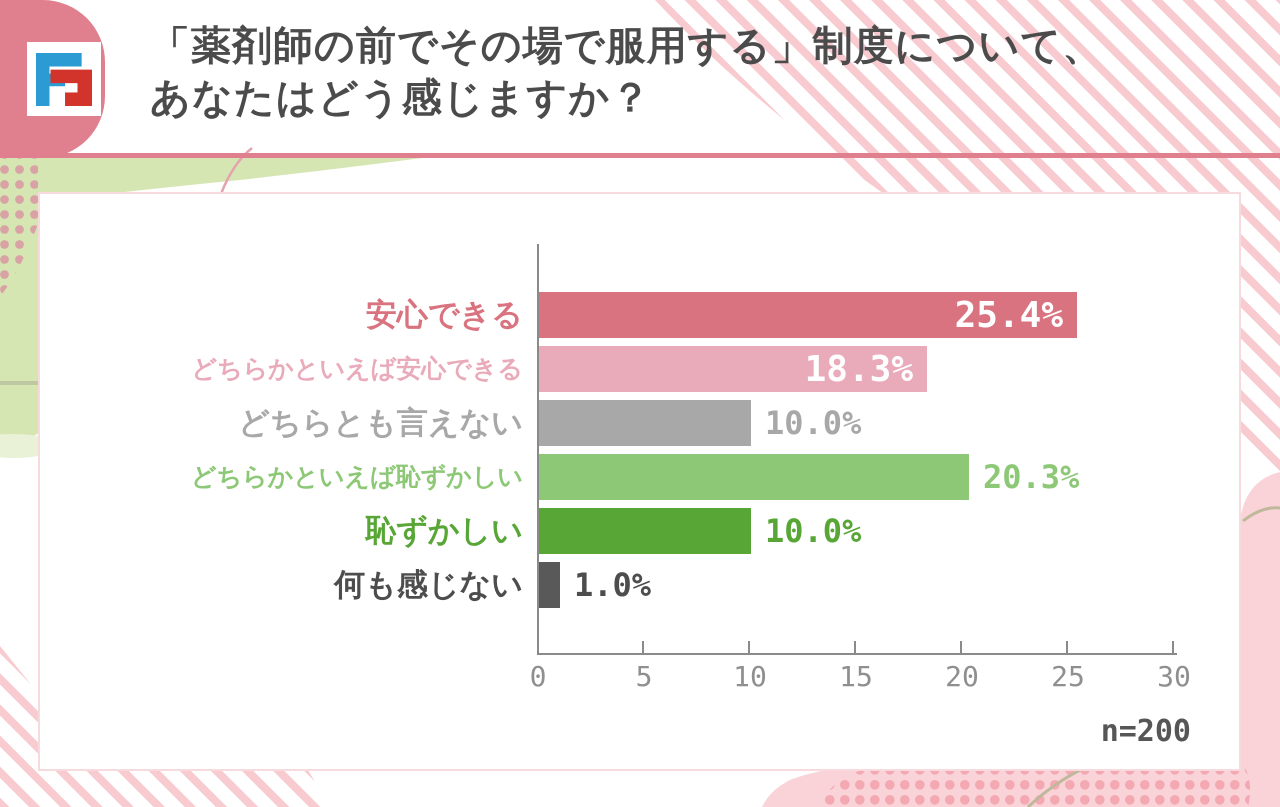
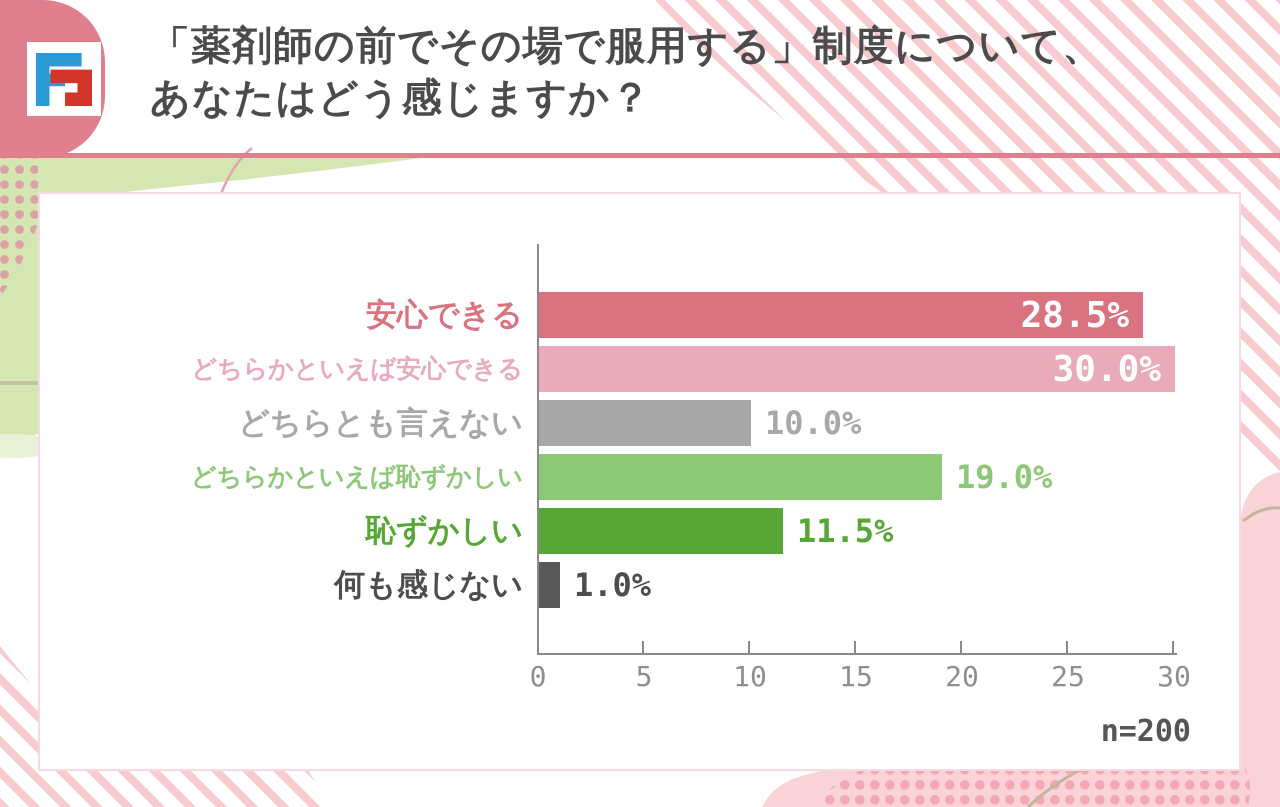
安心できる: 25.4% -> 28.5%
どちらかといえば安心できる: 18.3% -> 30.0%
どちらかといえば恥ずかしい: 20.3% -> 19.0%
恥ずかしい: 10.0% -> 11.5%
